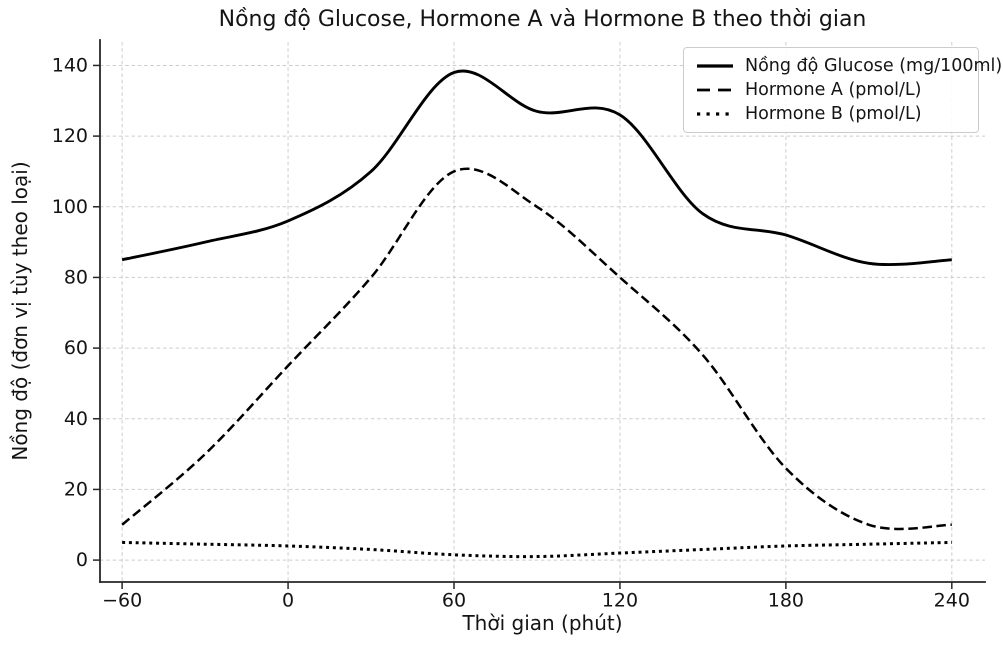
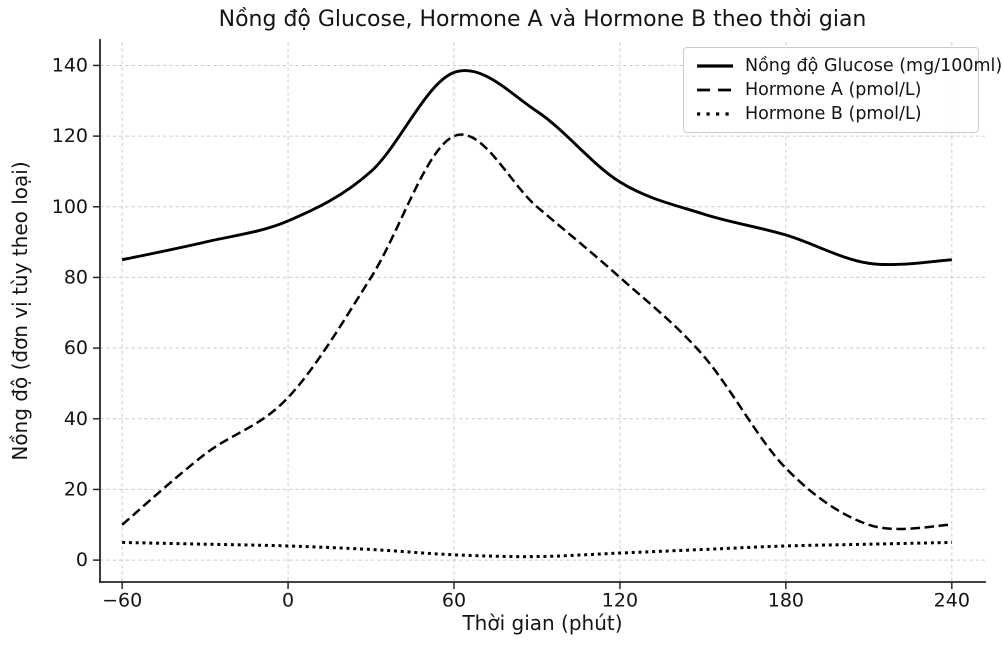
Hormone A (pmol/L)/0: 55 -> 46
Hormone A (pmol/L)/60: 110 -> 120
Nồng độ Glucose (mg/100ml)/120: 126 -> 107
